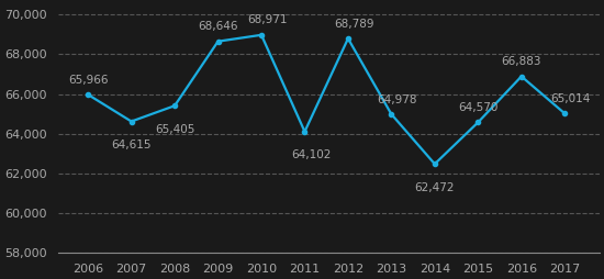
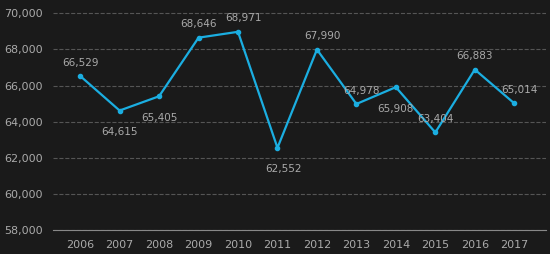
2006: 65,966 -> 66,529
2011: 64,102 -> 62,552
2012: 68,789 -> 67,990
2014: 62,472 -> 65,908
2015: 64,570 -> 63,404
